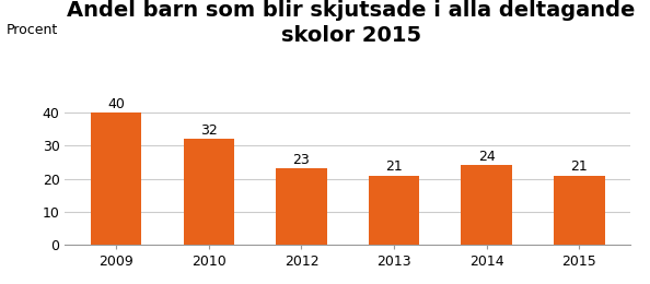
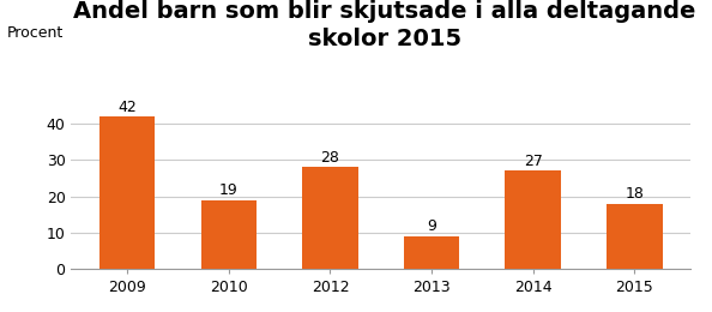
2009: 40 -> 42
2010: 32 -> 19
2012: 23 -> 28
2013: 21 -> 9
2014: 24 -> 27
2015: 21 -> 18
